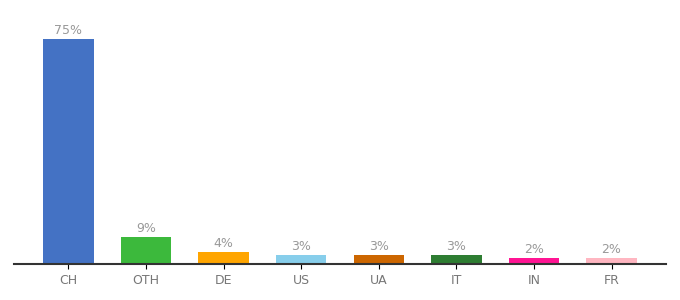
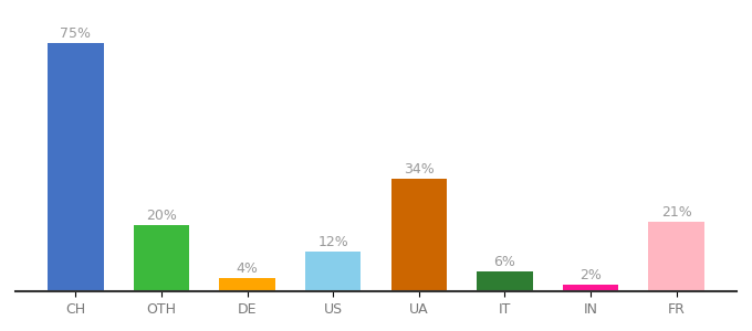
OTH: 9% -> 20%
US: 3% -> 12%
UA: 3% -> 34%
IT: 3% -> 6%
FR: 2% -> 21%
